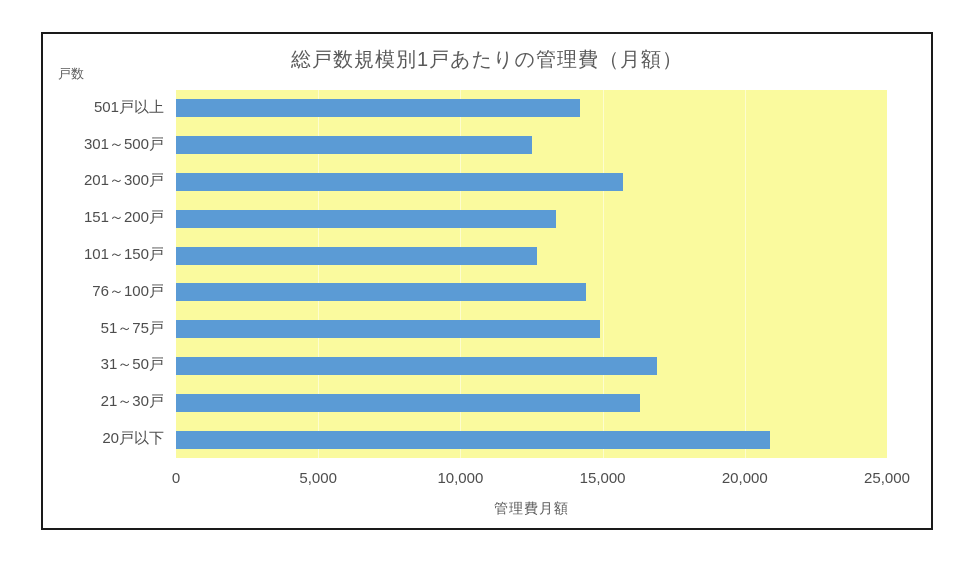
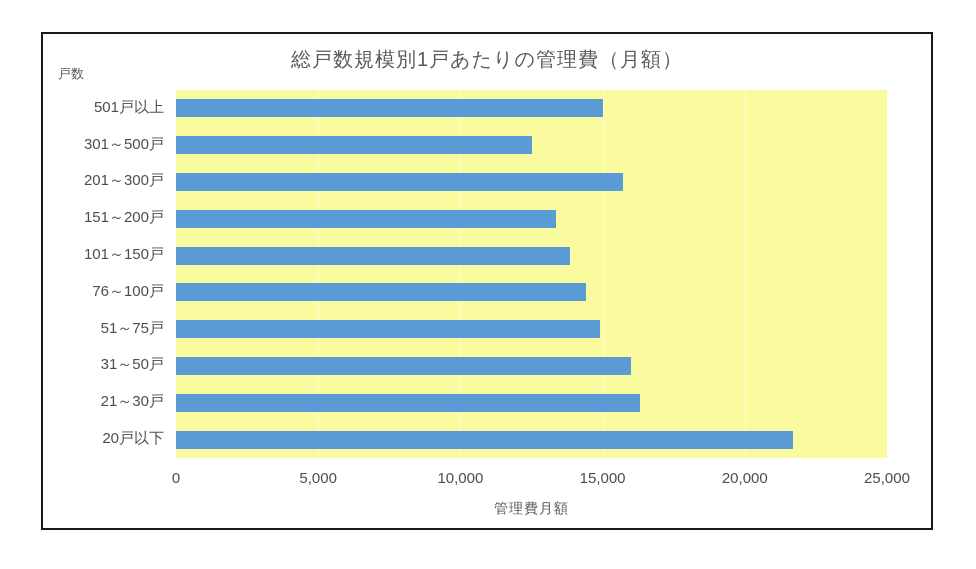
501戸以上: 14200 -> 15000
101～150戸: 12700 -> 13800
31～50戸: 16900 -> 16000
20戸以下: 20900 -> 21700
